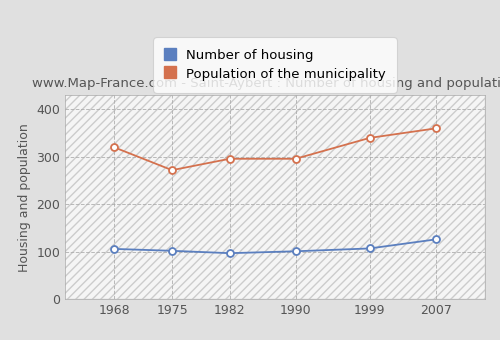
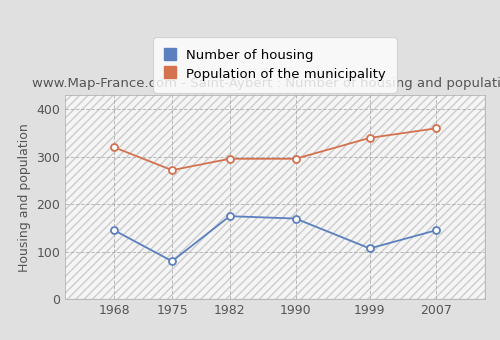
Number of housing/1968: 106 -> 145
Number of housing/1975: 102 -> 80
Number of housing/1982: 97 -> 175
Number of housing/1990: 101 -> 170
Number of housing/2007: 126 -> 145
